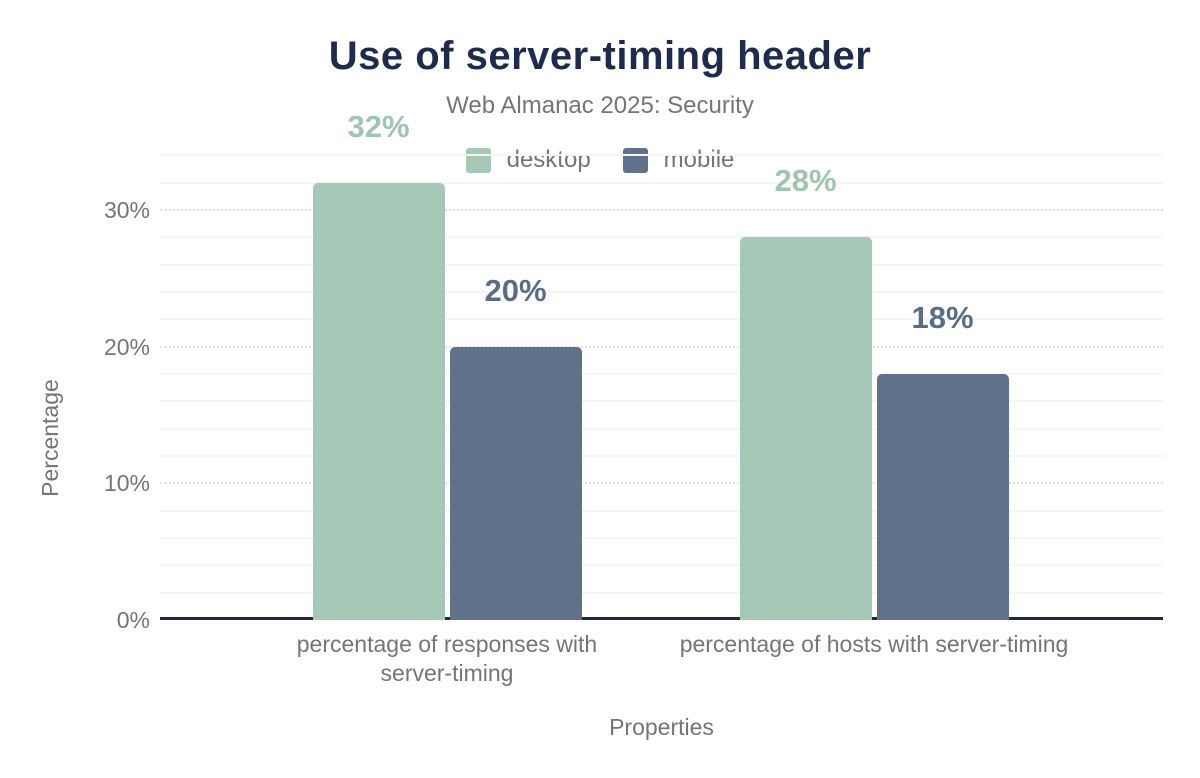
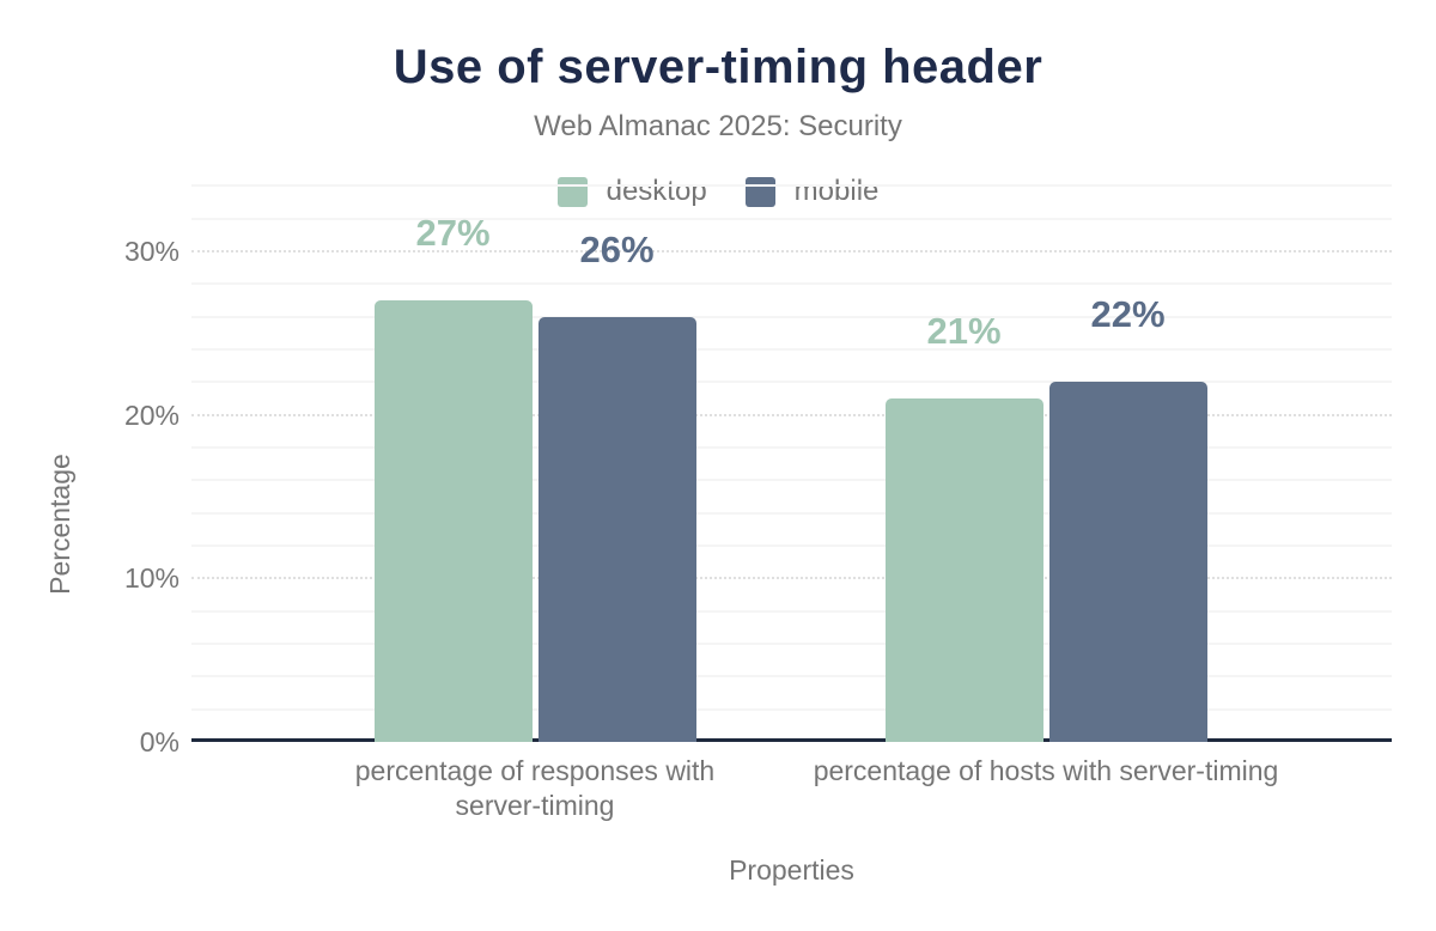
desktop/percentage of responses with server-timing: 32% -> 27%
mobile/percentage of responses with server-timing: 20% -> 26%
desktop/percentage of hosts with server-timing: 28% -> 21%
mobile/percentage of hosts with server-timing: 18% -> 22%
